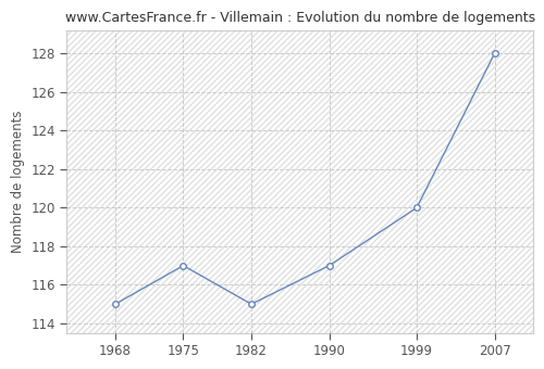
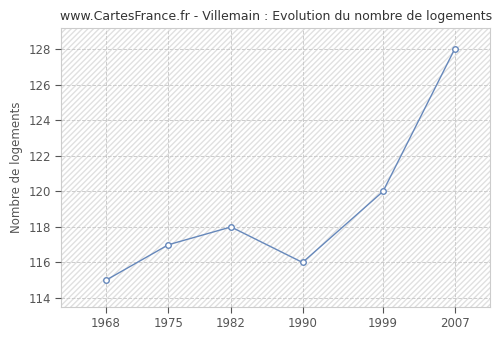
1982: 115 -> 118
1990: 117 -> 116
